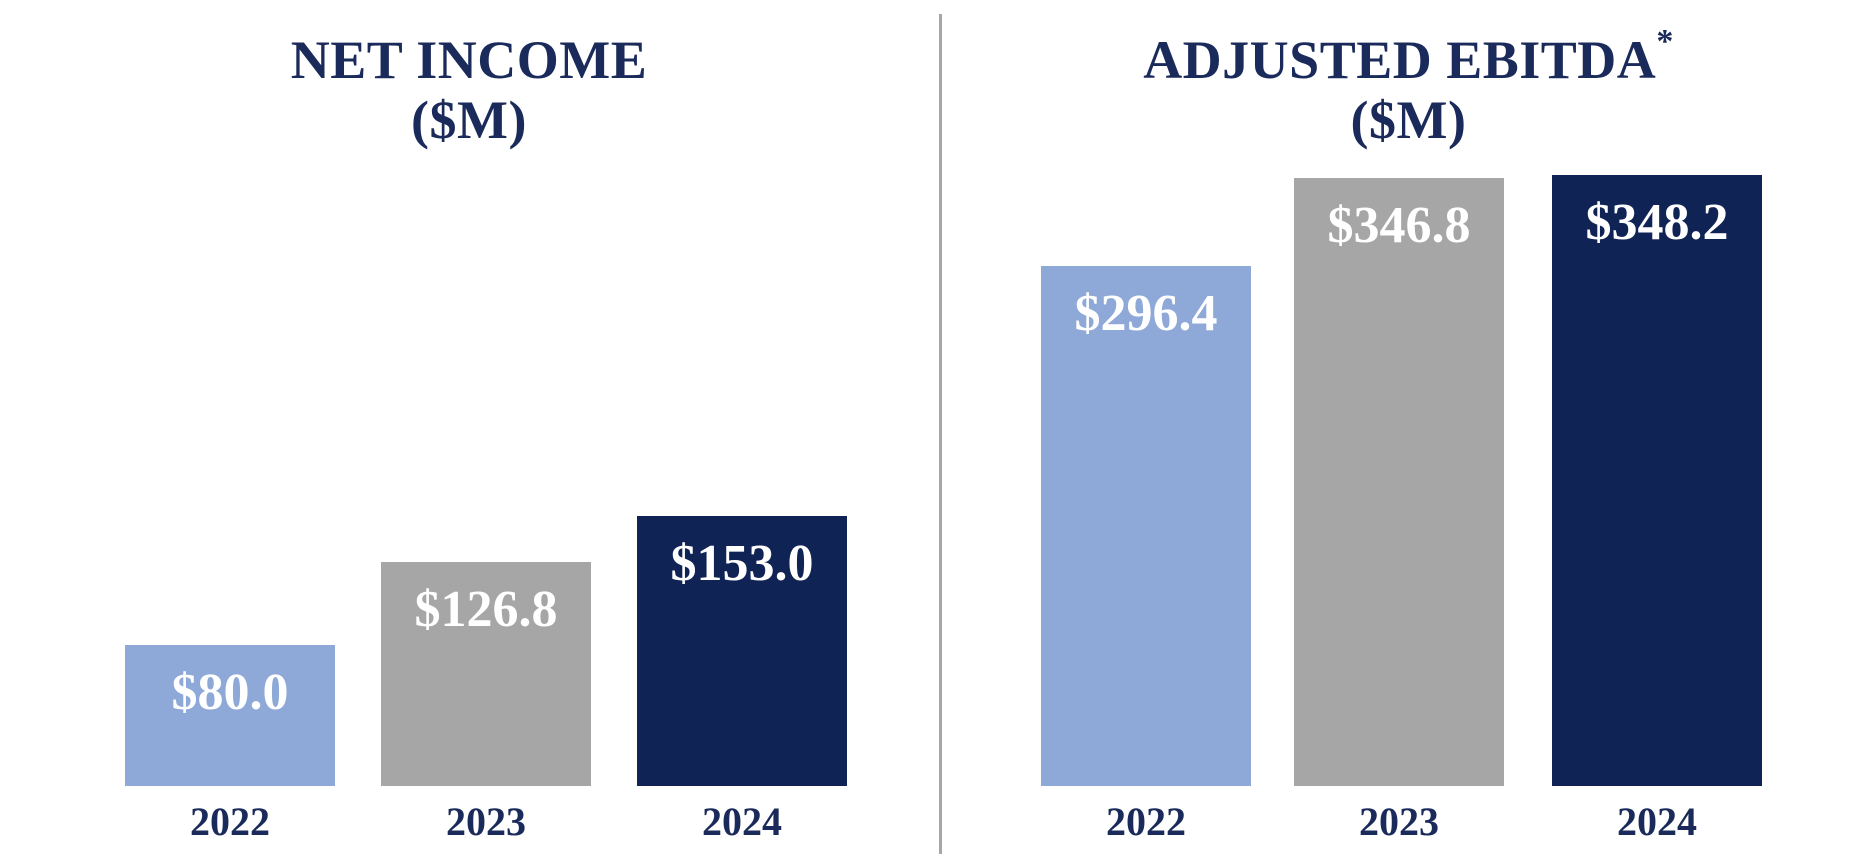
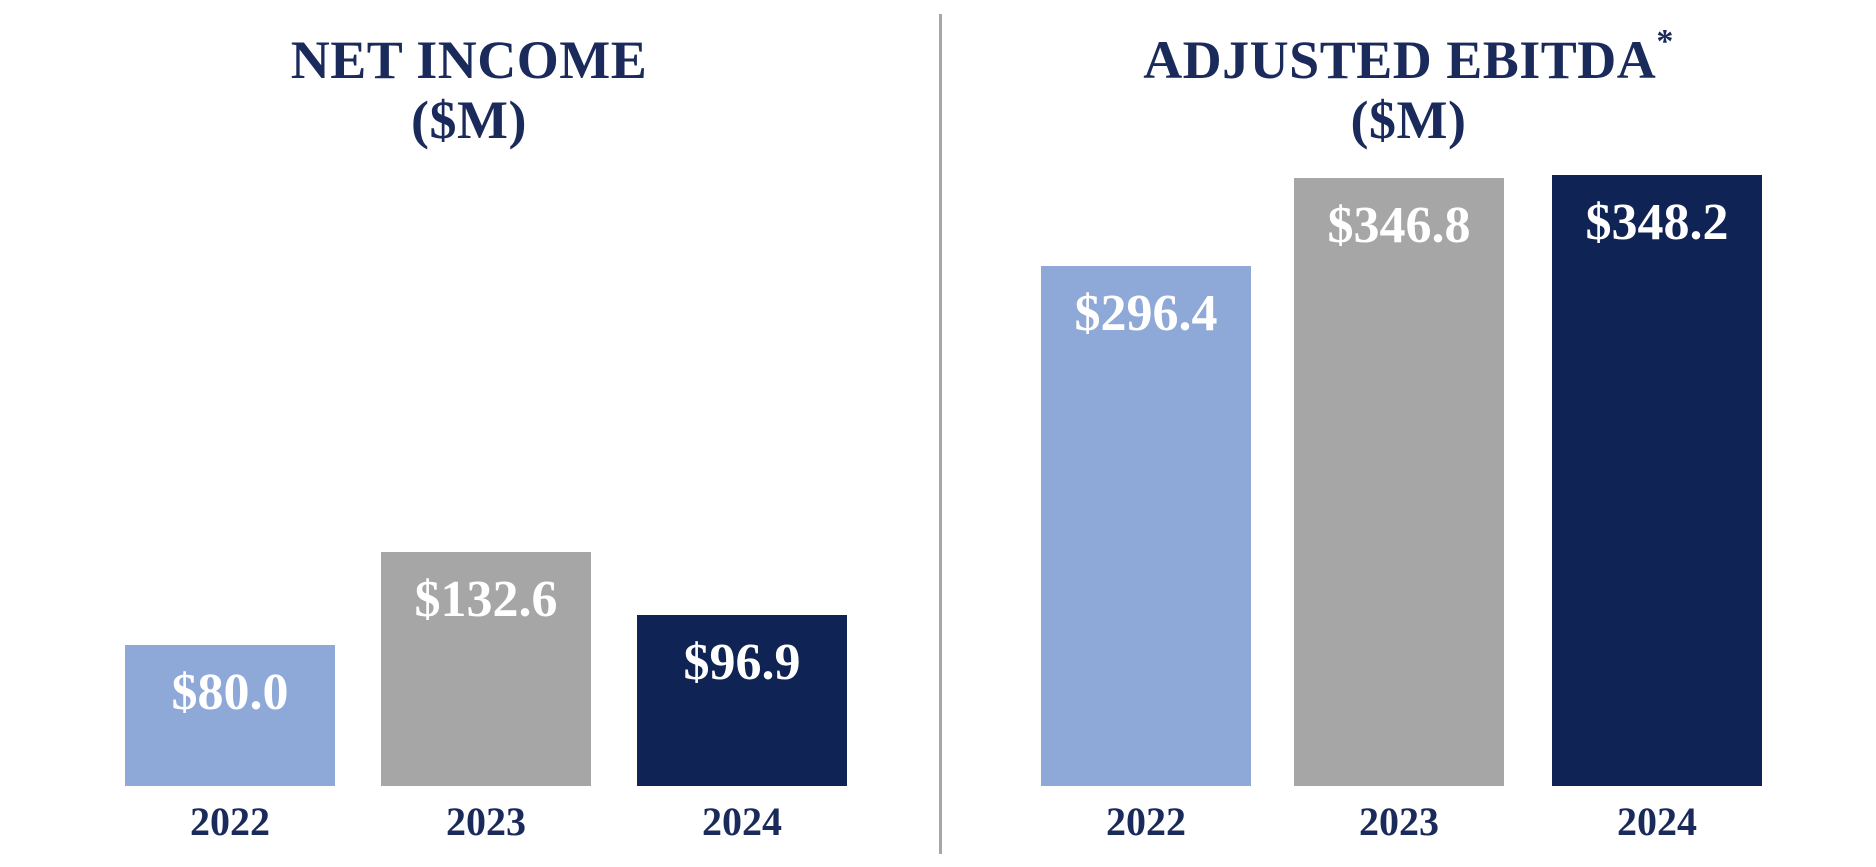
NET INCOME/2023: $126.8 -> $132.6
NET INCOME/2024: $153.0 -> $96.9
